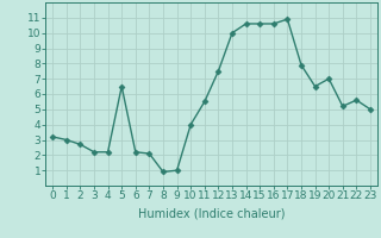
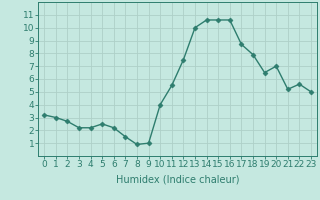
5: 6.5 -> 2.5
7: 2.1 -> 1.5
17: 10.9 -> 8.7
